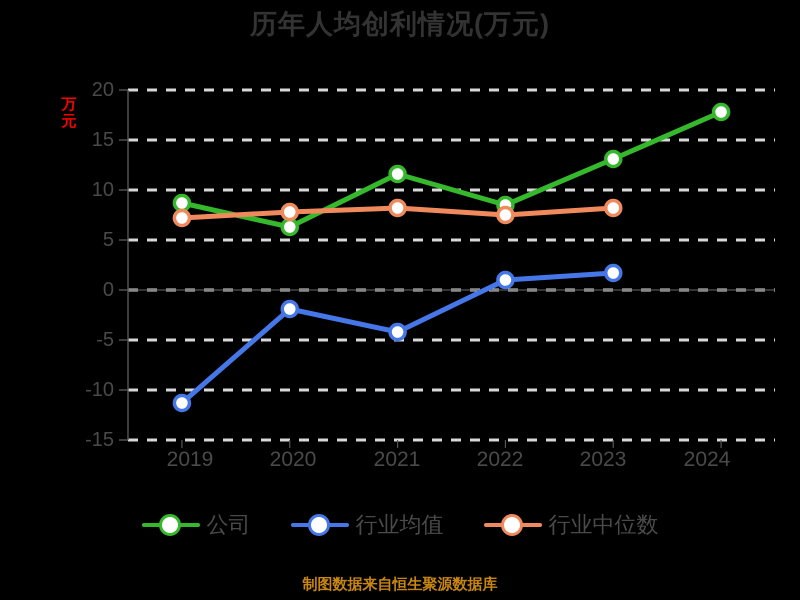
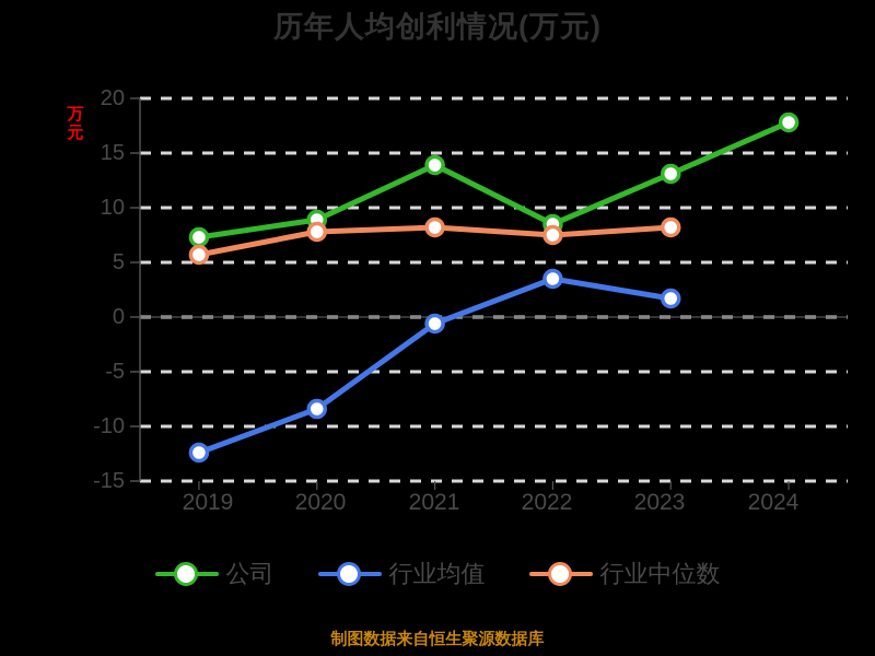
公司/2019: 8.7 -> 7.3
行业均值/2019: -11.3 -> -12.4
行业中位数/2019: 7.2 -> 5.7
公司/2020: 6.3 -> 8.9
行业均值/2020: -1.9 -> -8.4
公司/2021: 11.6 -> 13.9
行业均值/2021: -4.2 -> -0.6
行业均值/2022: 1.0 -> 3.5
